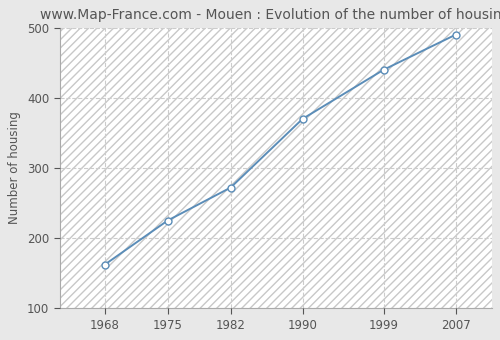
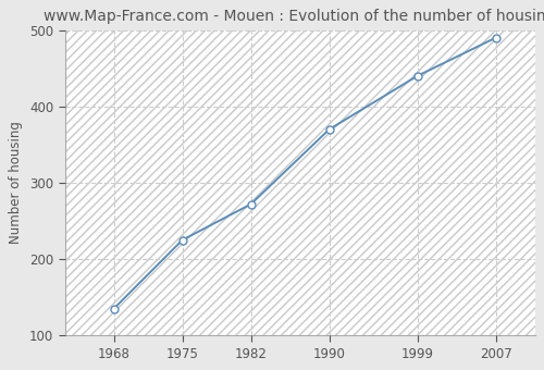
1968: 162 -> 135
